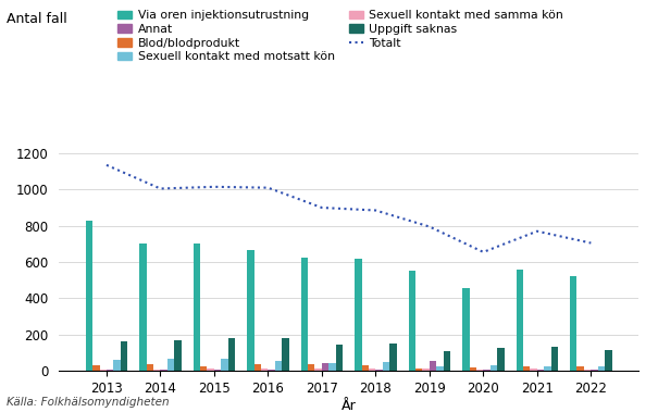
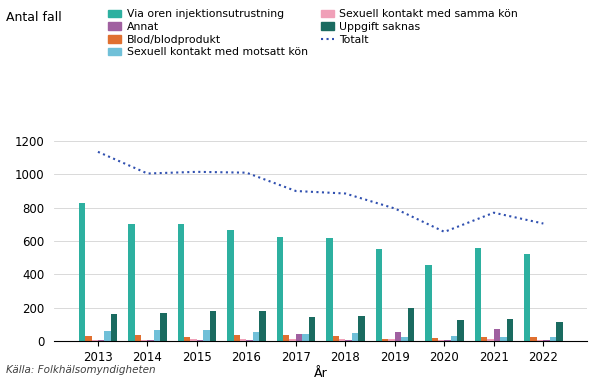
Uppgift saknas/2019: 110 -> 200
Annat/2021: 0 -> 70
